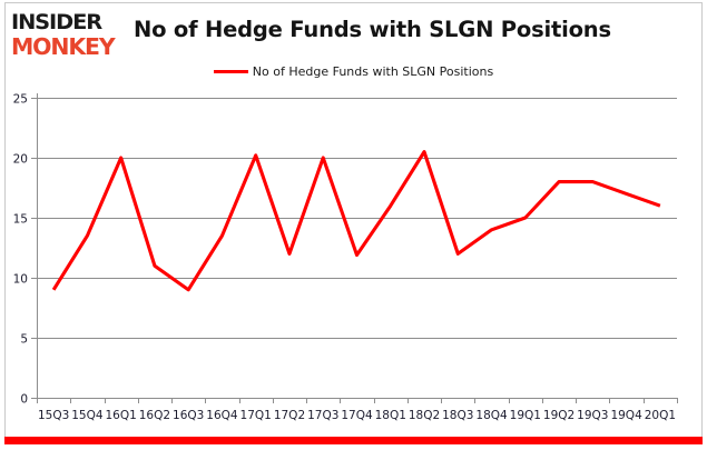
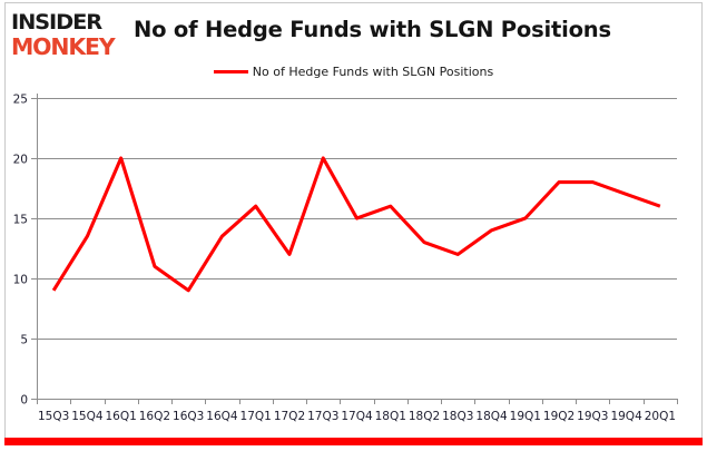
17Q1: 20.2 -> 16.0
17Q4: 11.9 -> 15.0
18Q2: 20.5 -> 13.0
